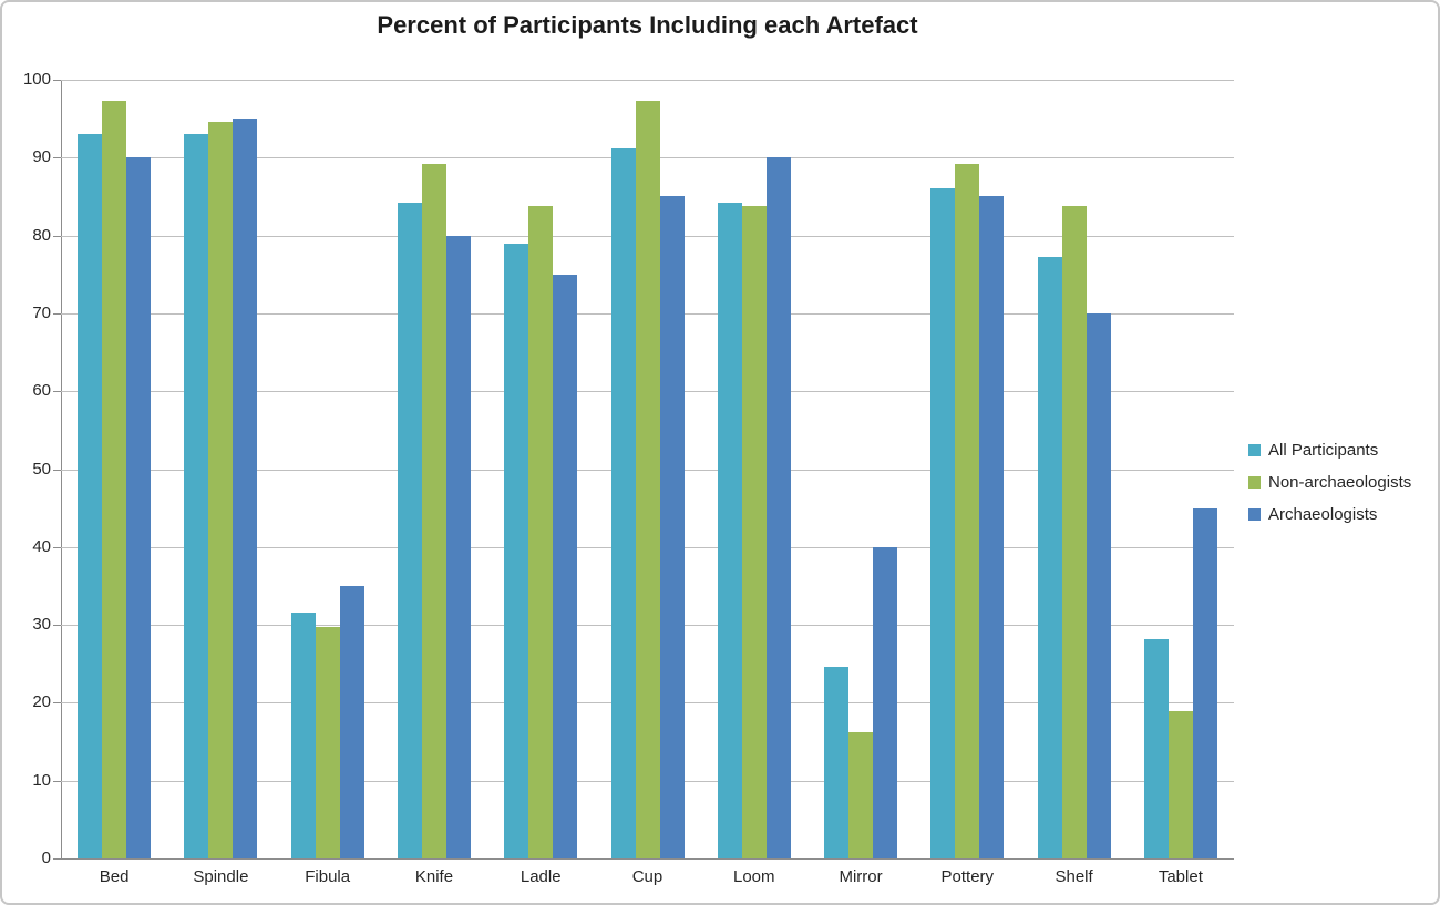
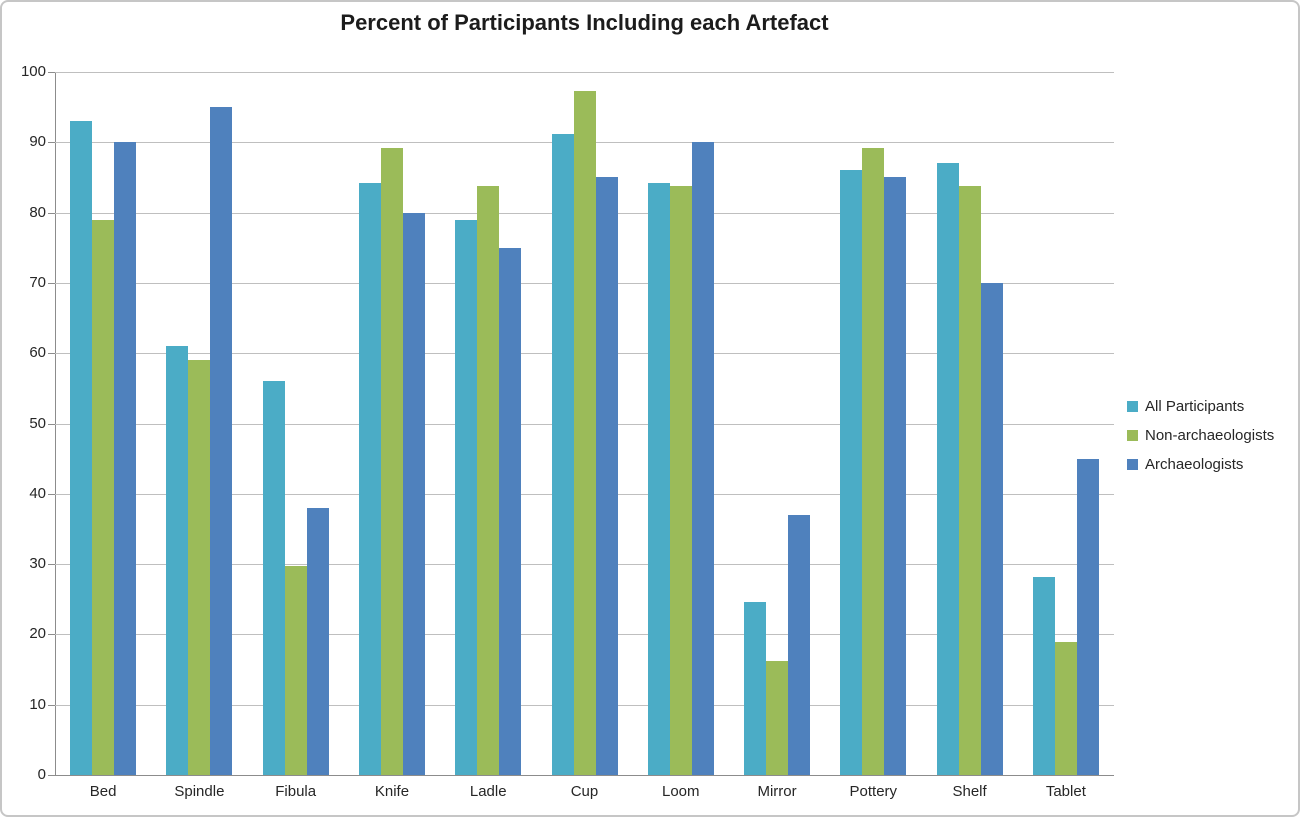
Non-archaeologists/Bed: 97 -> 79
All Participants/Spindle: 93 -> 61
Non-archaeologists/Spindle: 95 -> 59
All Participants/Fibula: 32 -> 56
Archaeologists/Fibula: 35 -> 38
Archaeologists/Mirror: 40 -> 37
All Participants/Shelf: 77 -> 87
